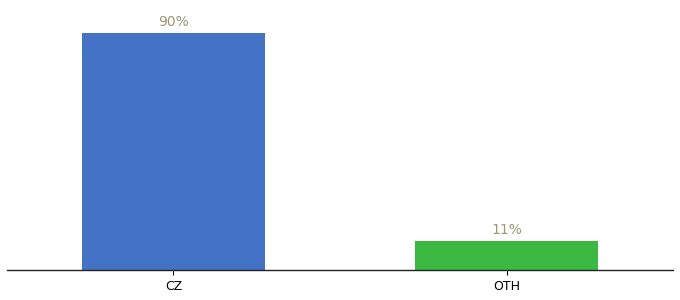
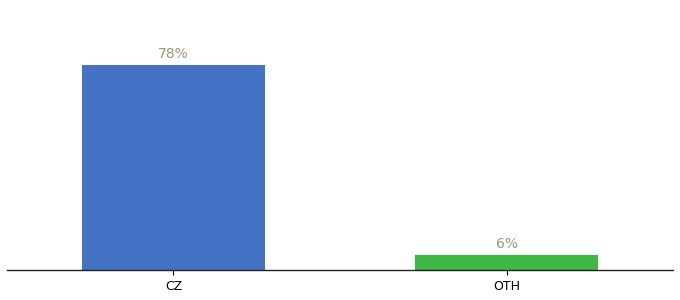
CZ: 90% -> 78%
OTH: 11% -> 6%
